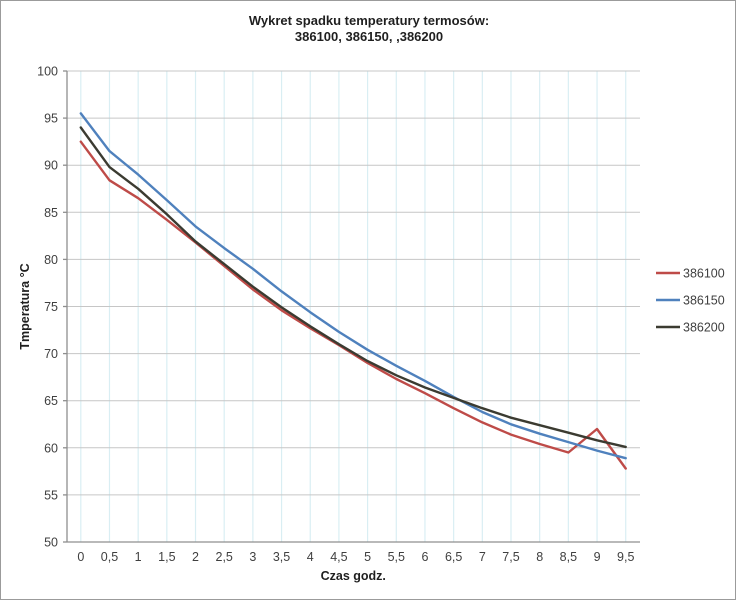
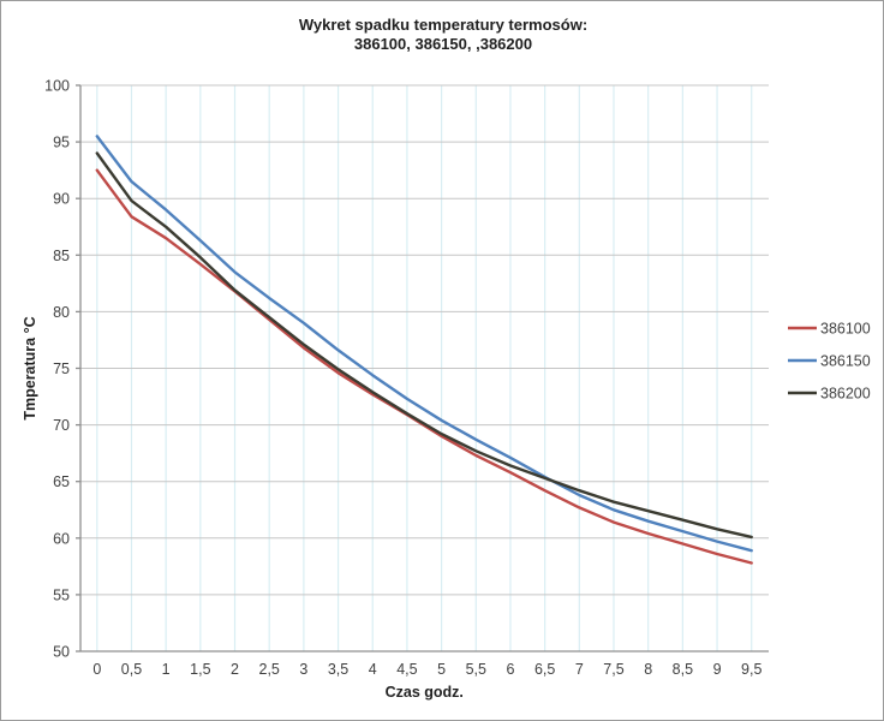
386100/9: 62 -> 59
